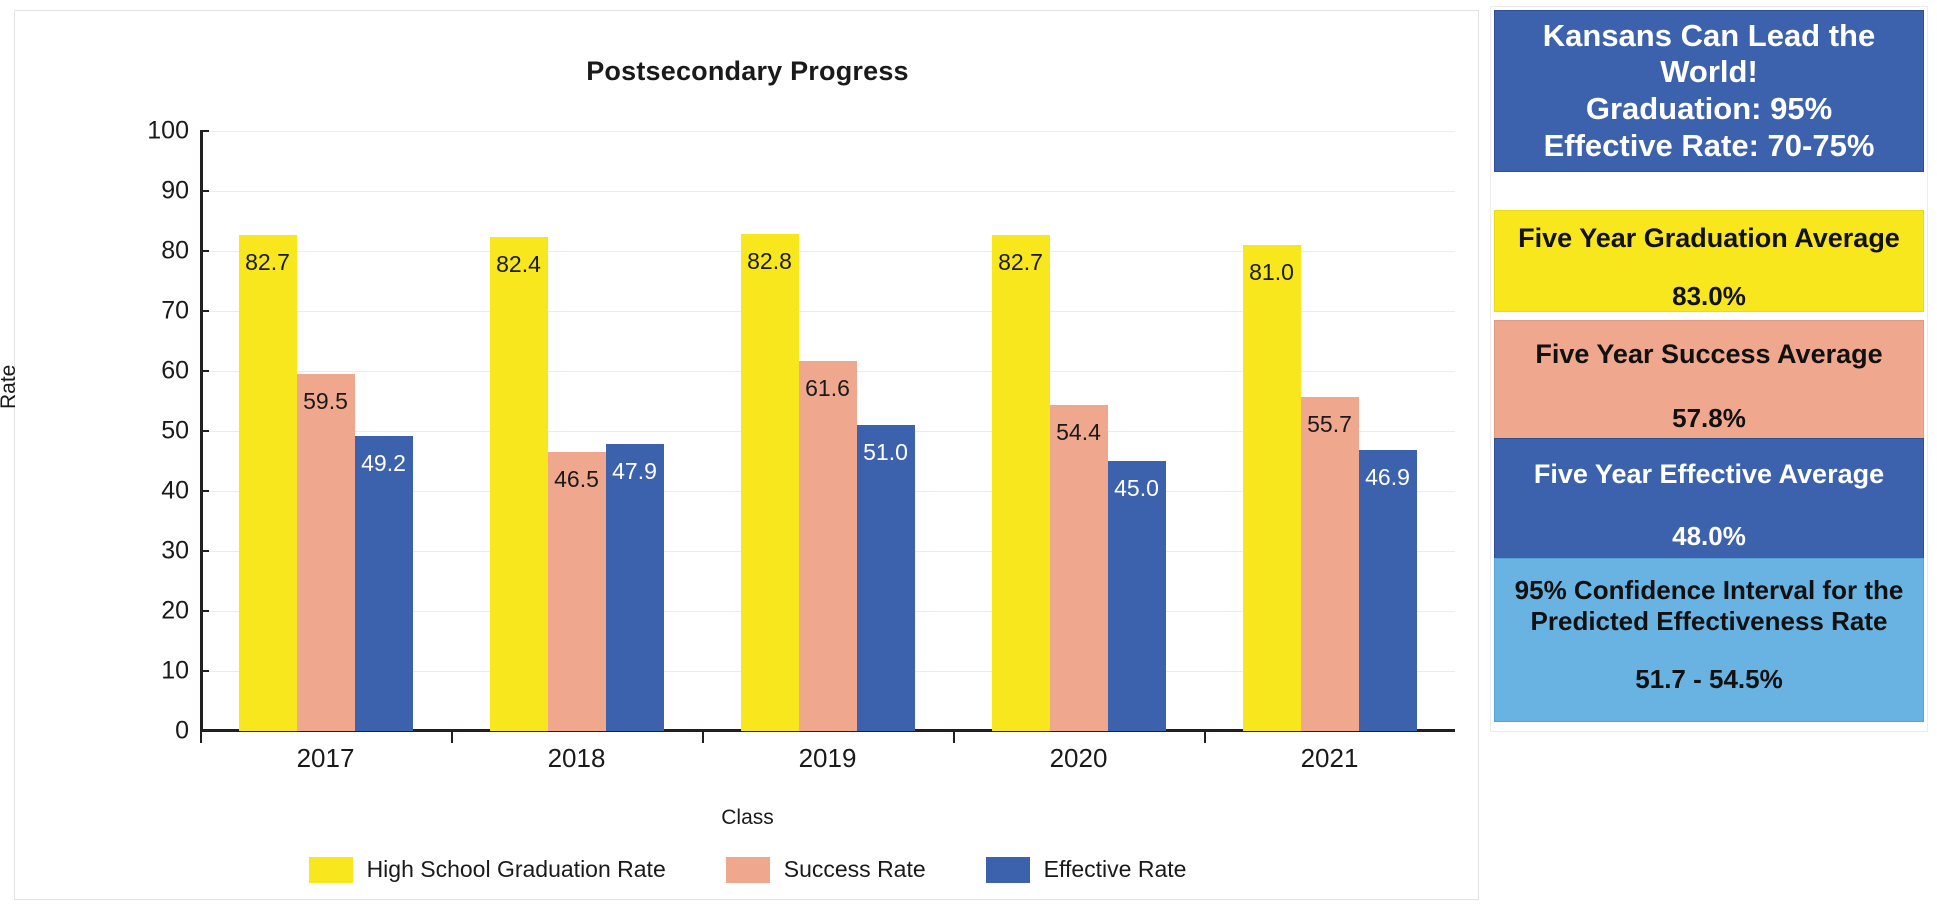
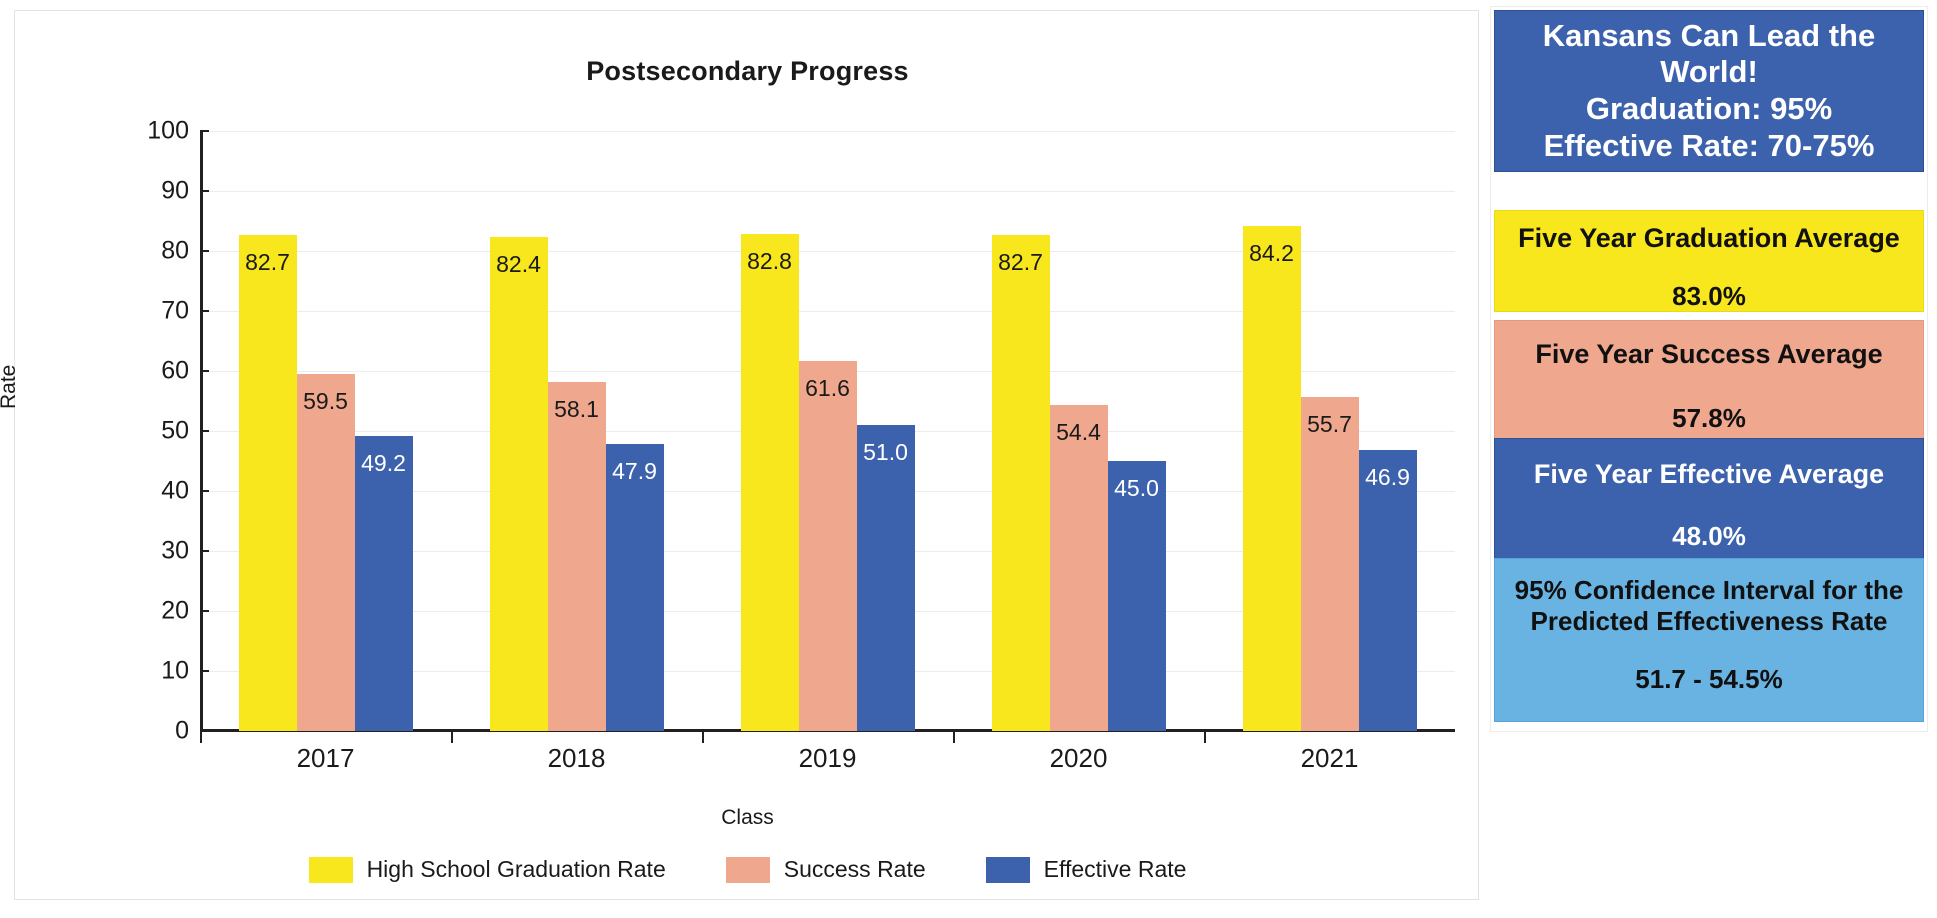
Success Rate/2018: 46.5 -> 58.1
High School Graduation Rate/2021: 81.0 -> 84.2
